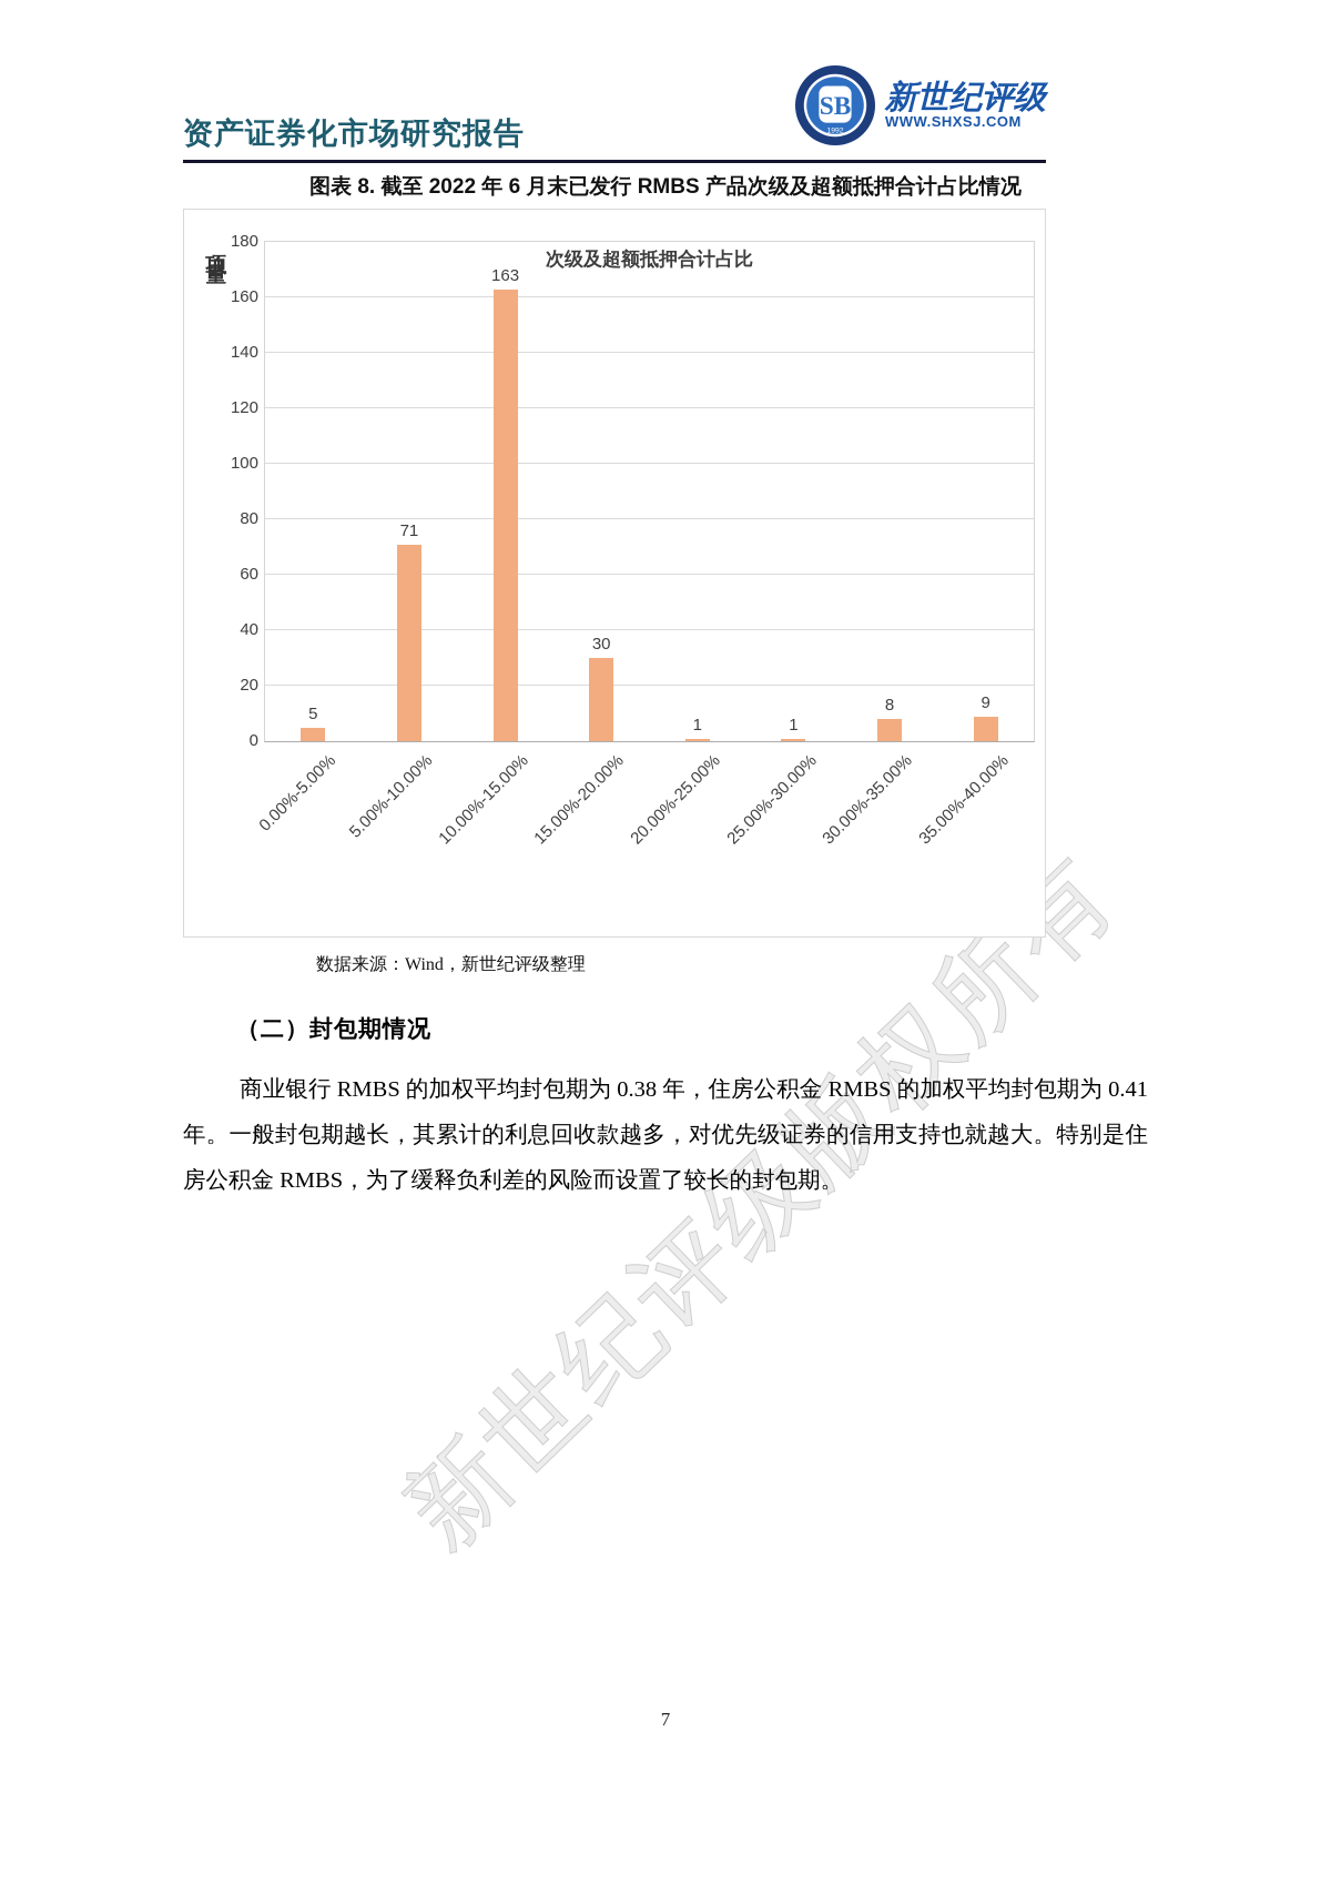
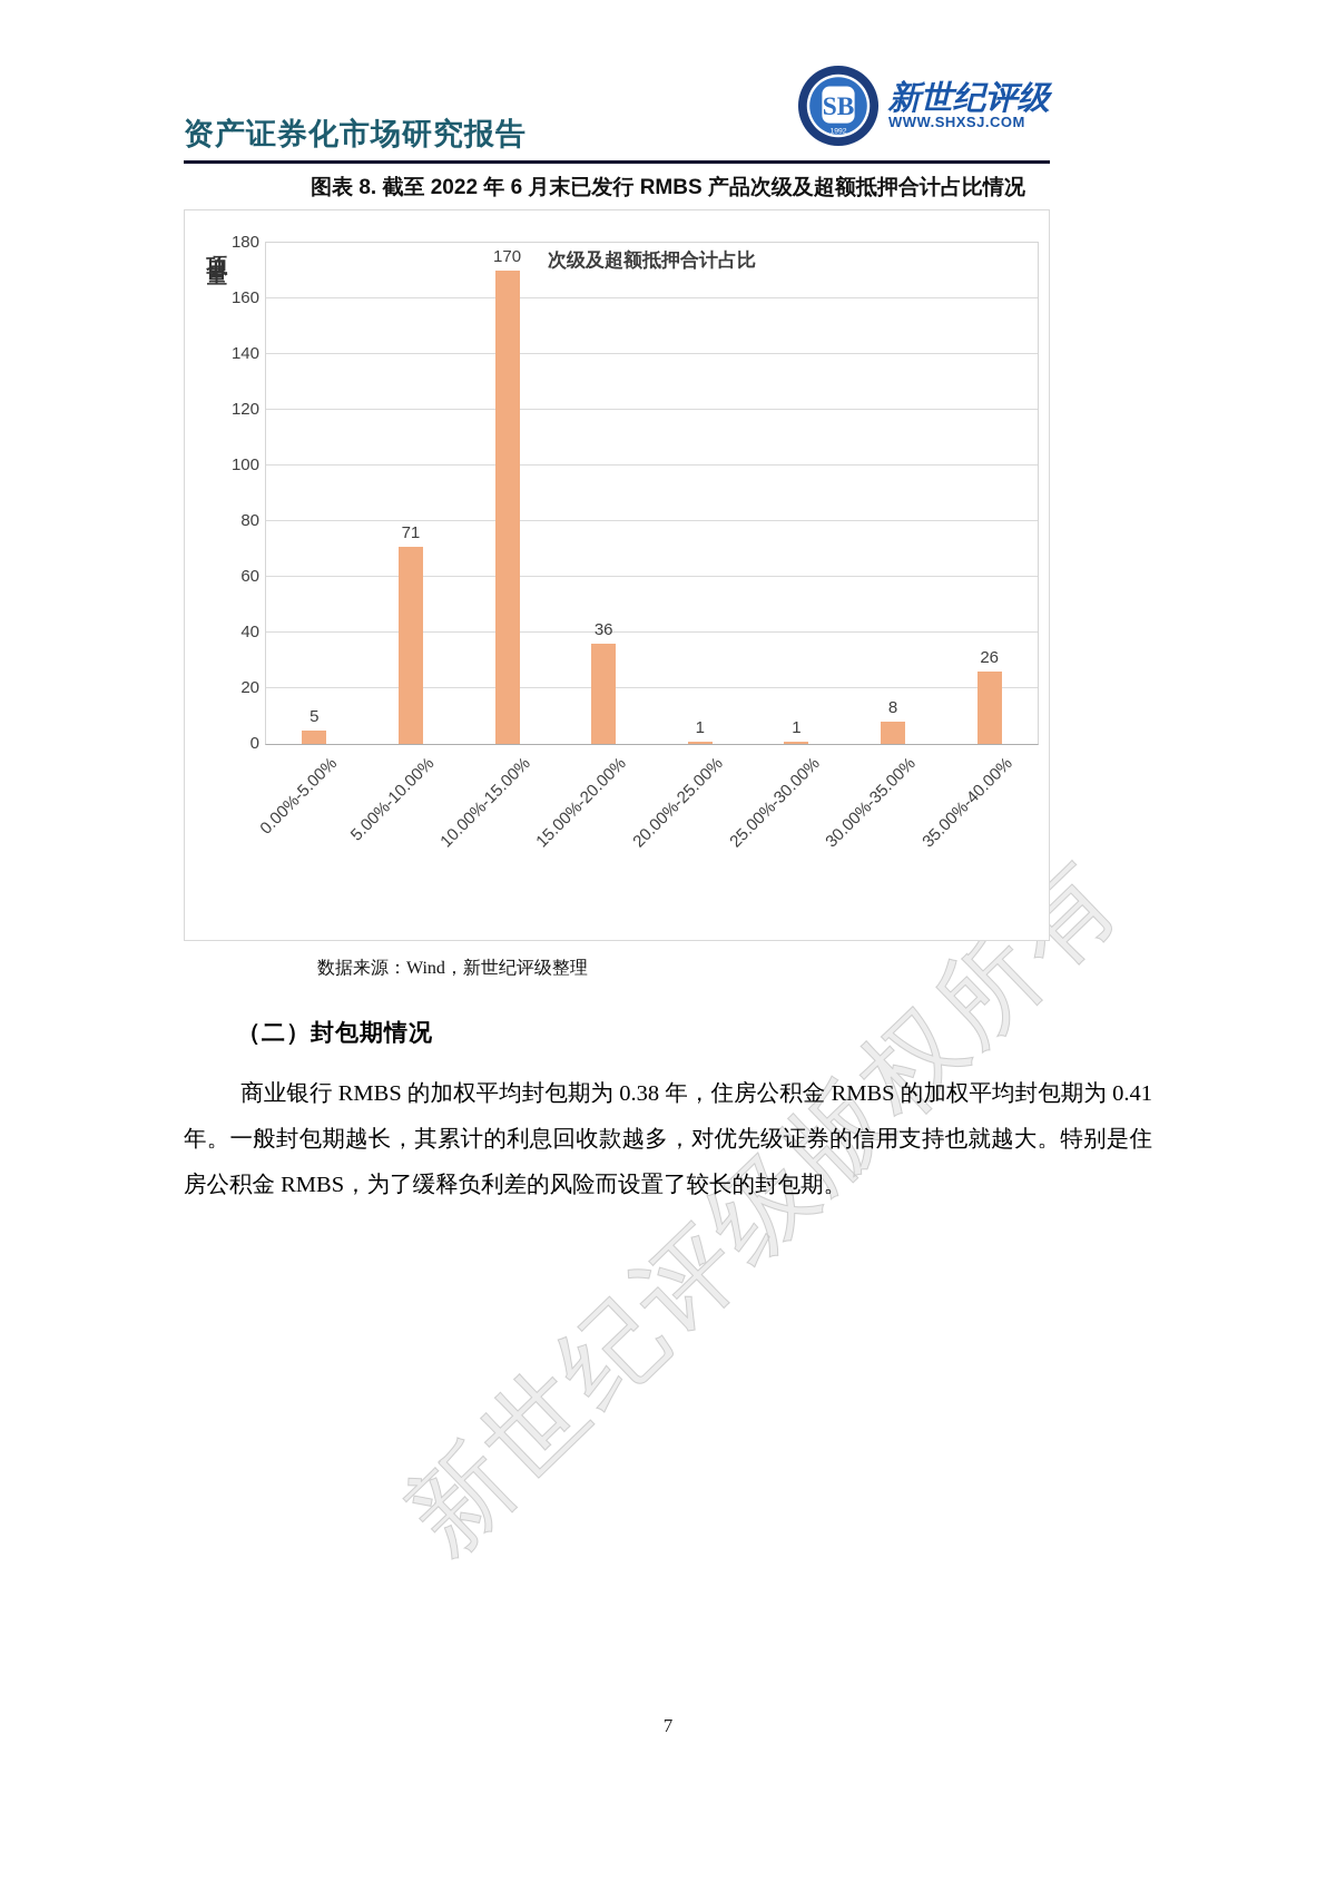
10.00%-15.00%: 163 -> 170
15.00%-20.00%: 30 -> 36
35.00%-40.00%: 9 -> 26
